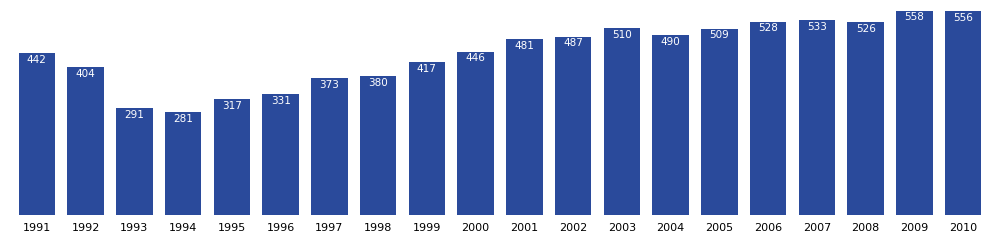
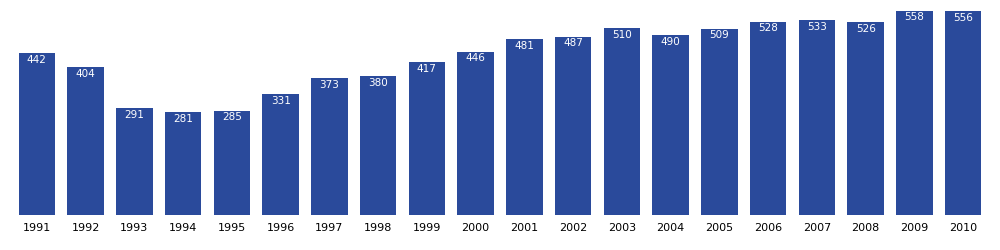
1995: 317 -> 285
